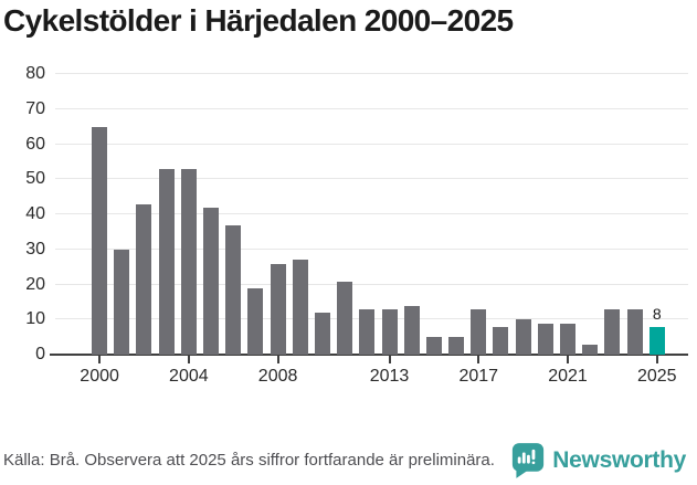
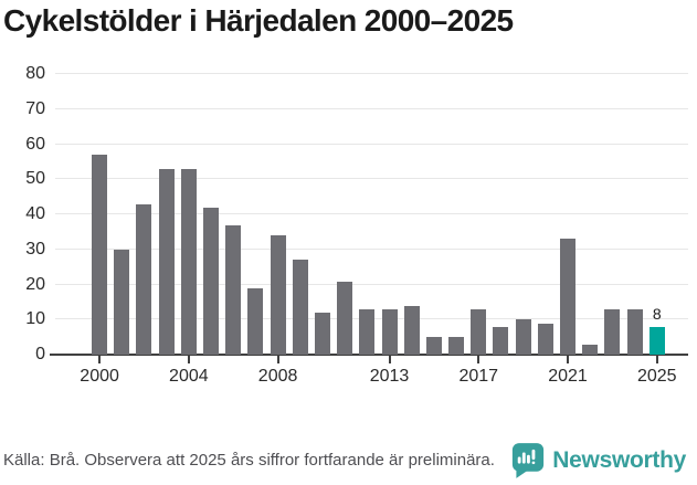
2000: 65 -> 57
2008: 26 -> 34
2021: 9 -> 33
